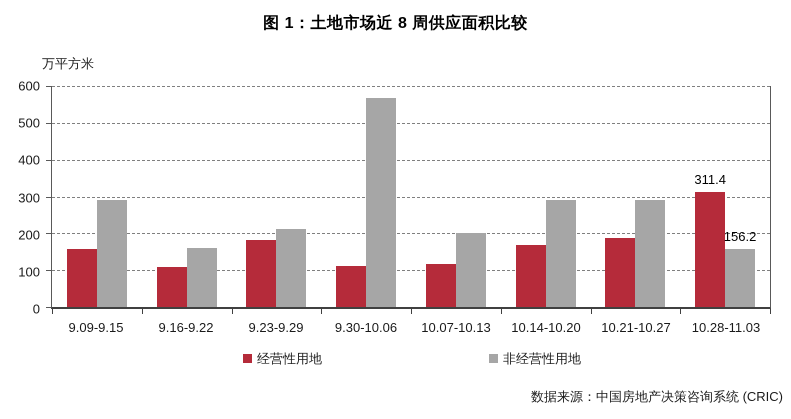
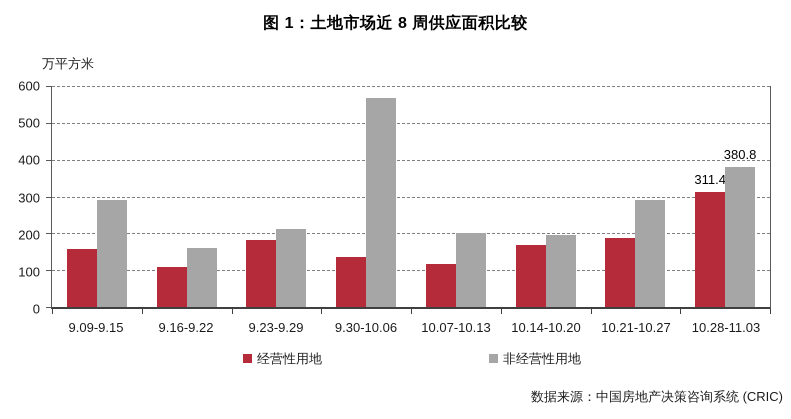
经营性用地/9.30-10.06: 110 -> 140
非经营性用地/10.14-10.20: 290 -> 200
非经营性用地/10.28-11.03: 156.2 -> 380.8
